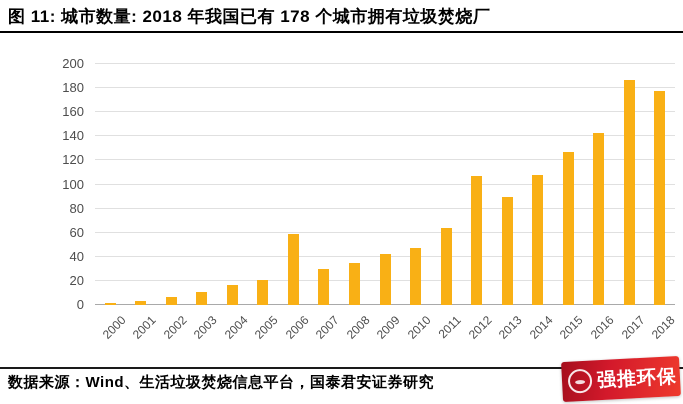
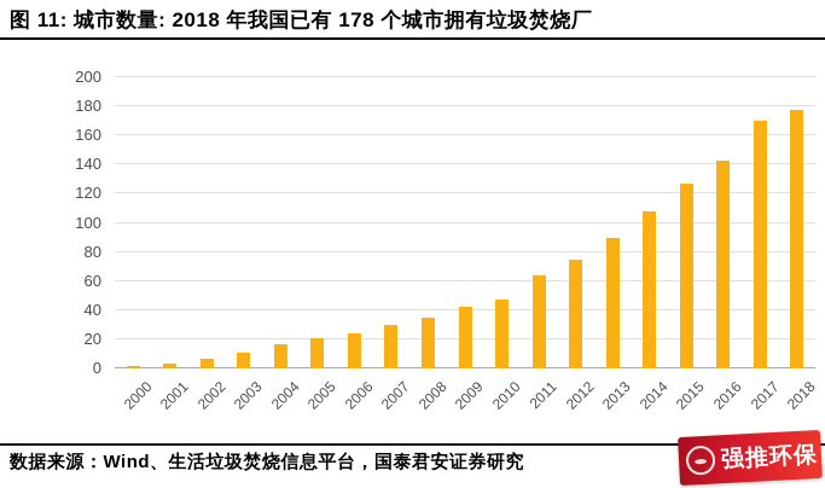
2006: 59 -> 24
2012: 107 -> 75
2017: 187 -> 170
